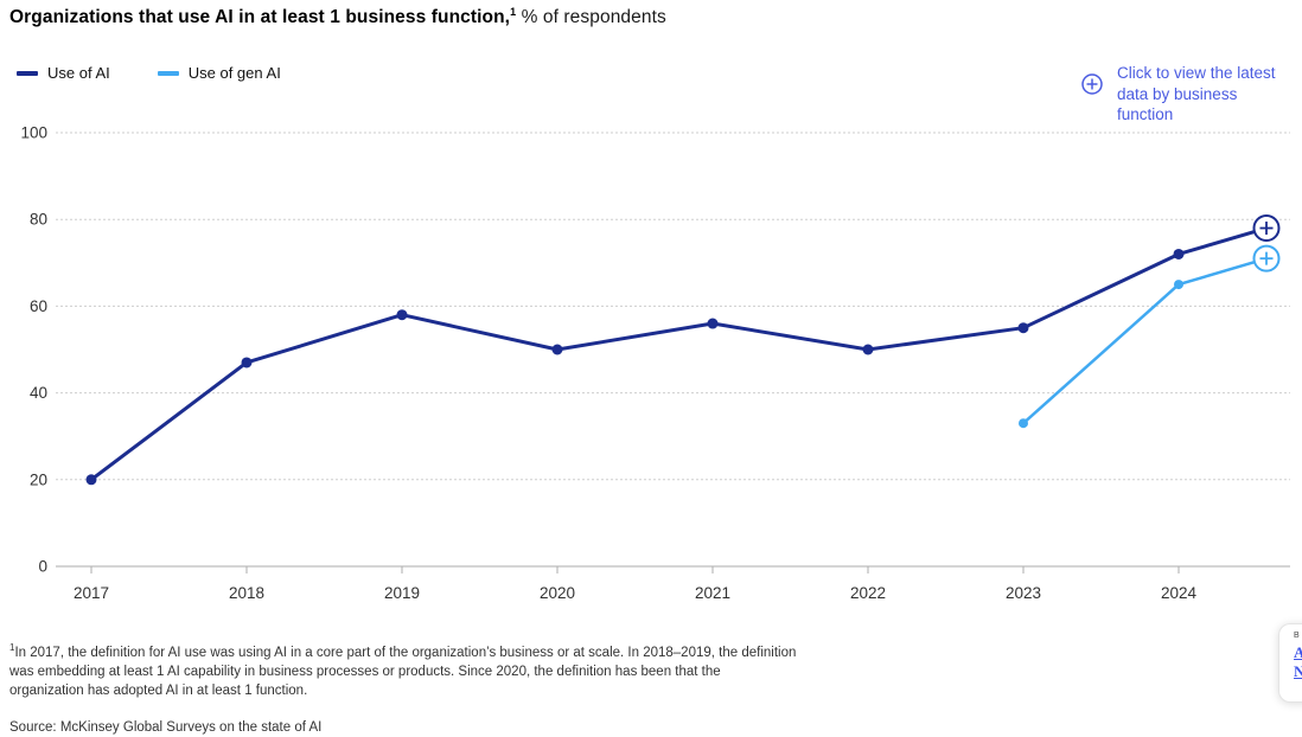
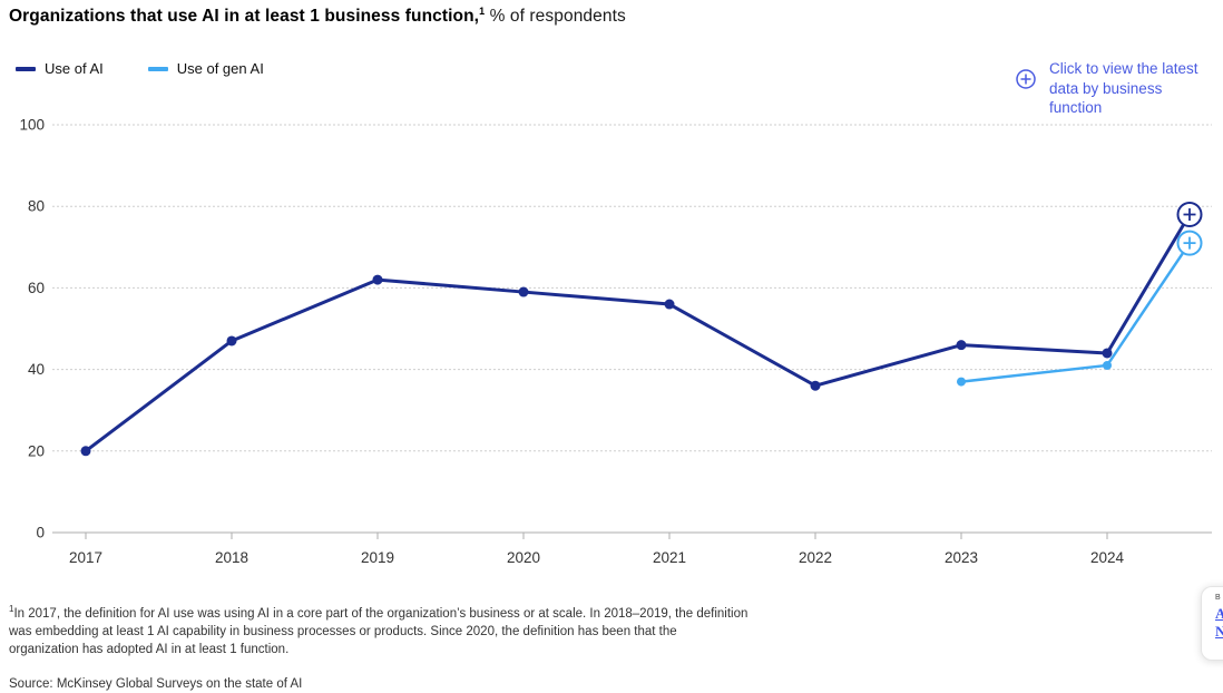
Use of AI/2019: 58 -> 62
Use of AI/2020: 50 -> 59
Use of AI/2022: 50 -> 36
Use of AI/2023: 55 -> 46
Use of gen AI/2023: 33 -> 37
Use of AI/2024: 72 -> 44
Use of gen AI/2024: 65 -> 41
